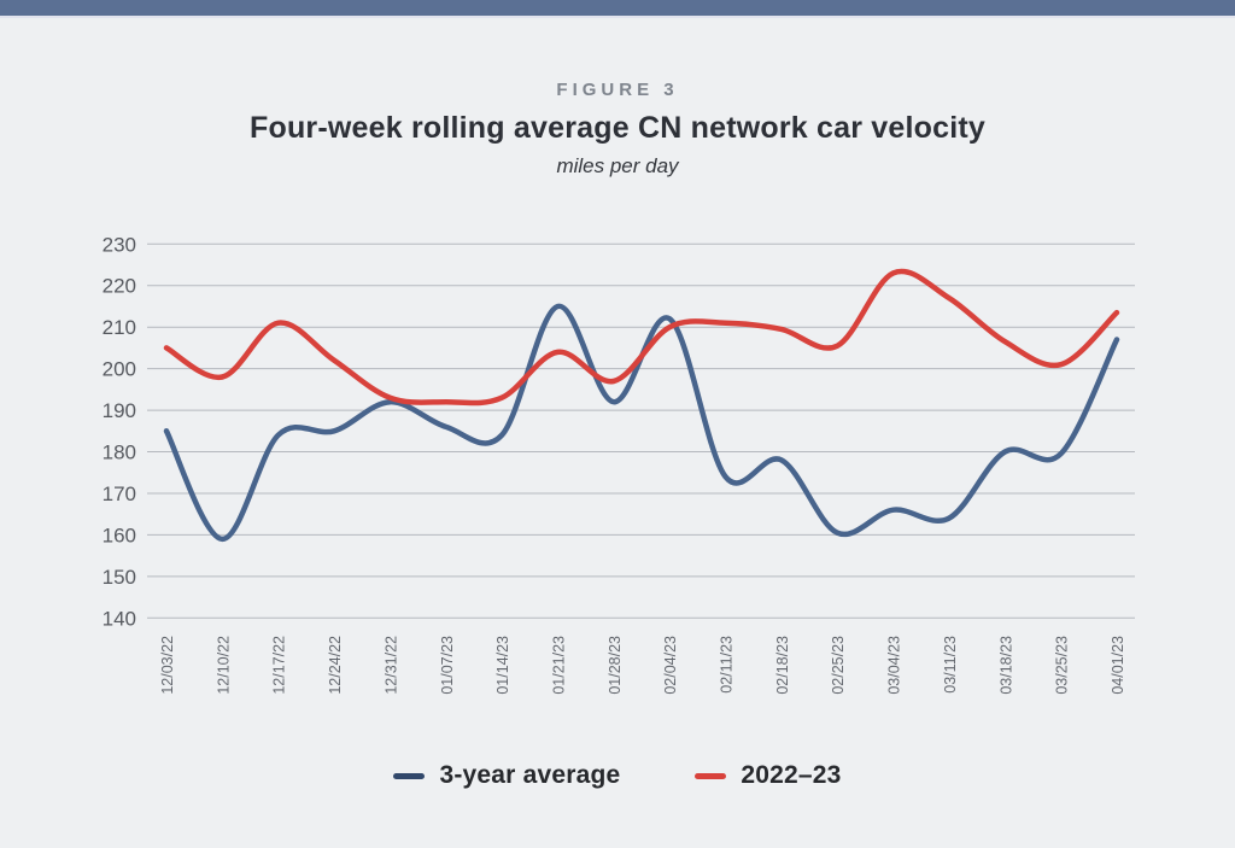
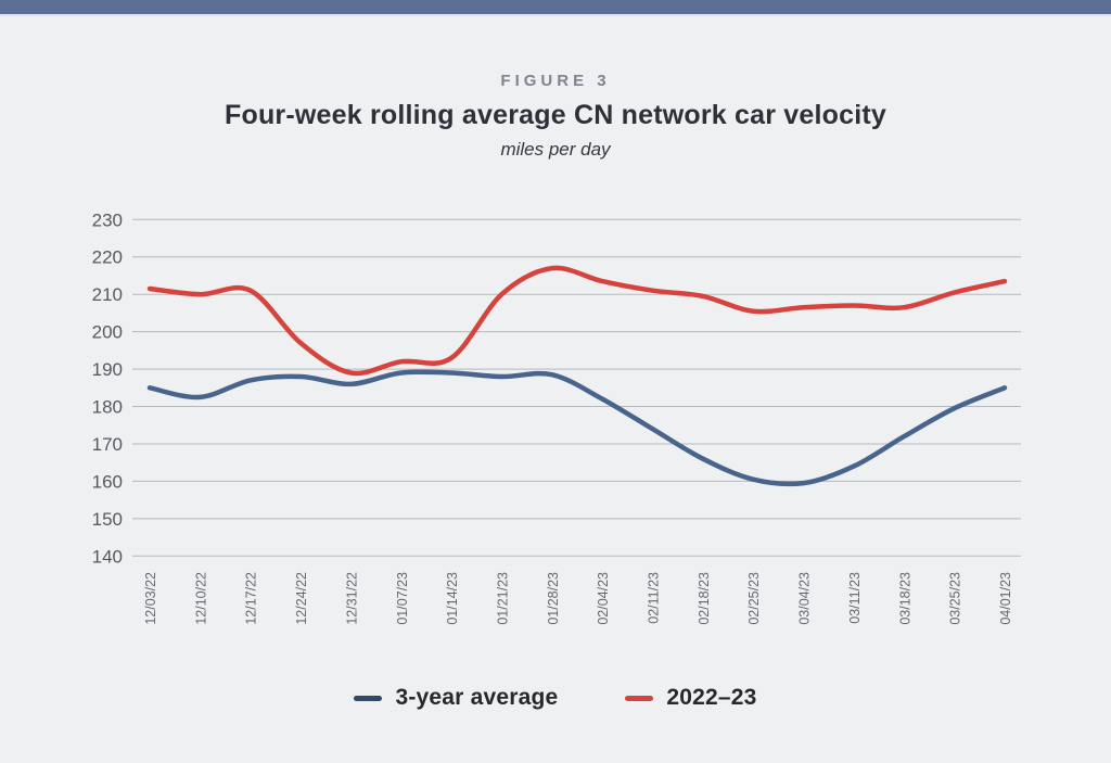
2022–23/12/03/22: 205 -> 212
3-year average/12/10/22: 159 -> 182
2022–23/12/10/22: 198 -> 210
3-year average/12/17/22: 184 -> 187
3-year average/12/24/22: 185 -> 188
2022–23/12/24/22: 202 -> 197
3-year average/12/31/22: 192 -> 186
2022–23/12/31/22: 193 -> 189
3-year average/01/07/23: 186 -> 189
3-year average/01/14/23: 184 -> 189
3-year average/01/21/23: 215 -> 188
2022–23/01/21/23: 204 -> 210
3-year average/01/28/23: 192 -> 188
2022–23/01/28/23: 197 -> 217
3-year average/02/04/23: 212 -> 182
2022–23/02/04/23: 210 -> 214
3-year average/02/18/23: 178 -> 166
3-year average/03/04/23: 166 -> 160
2022–23/03/04/23: 223 -> 206
2022–23/03/11/23: 217 -> 207
3-year average/03/18/23: 180 -> 172
2022–23/03/25/23: 201 -> 210
3-year average/04/01/23: 207 -> 185
